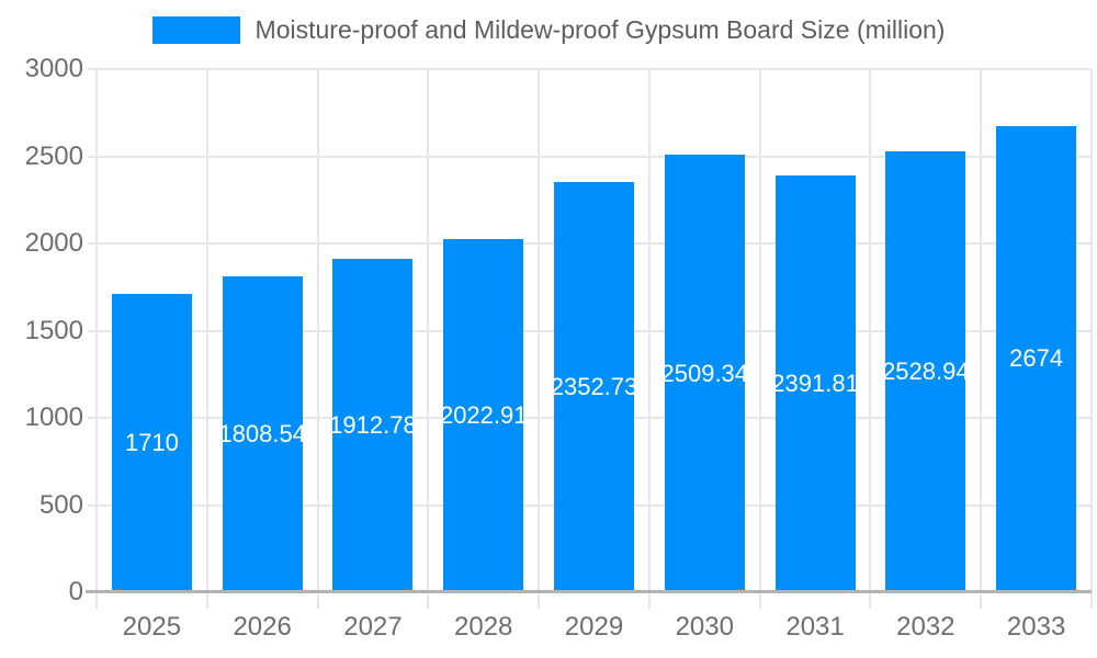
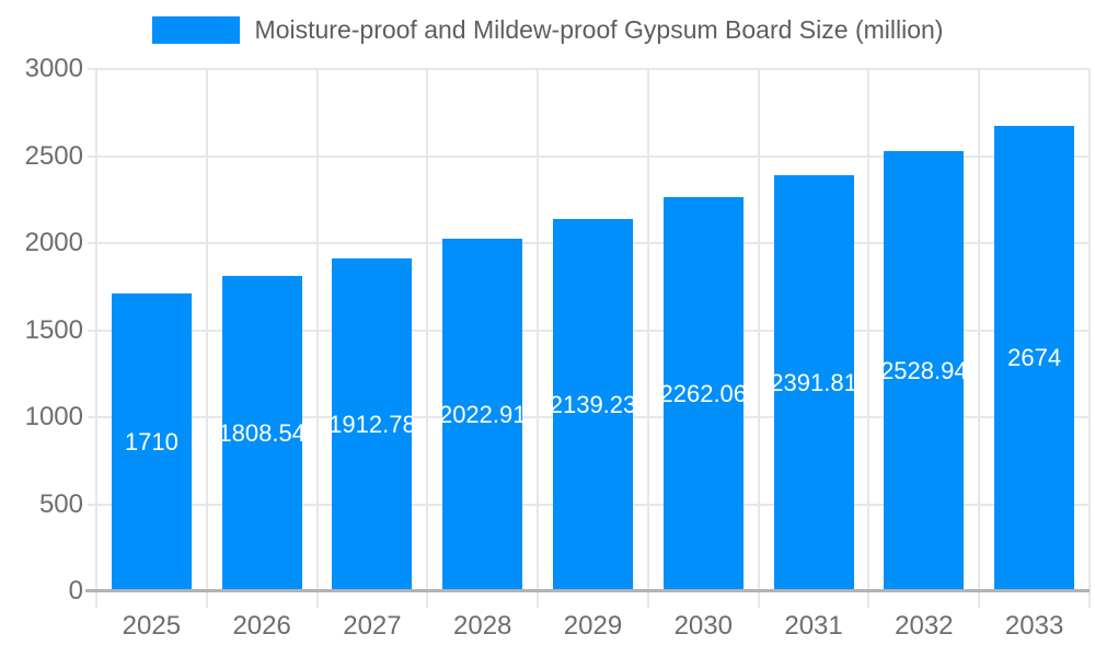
2029: 2352.73 -> 2139.23
2030: 2509.34 -> 2262.06
